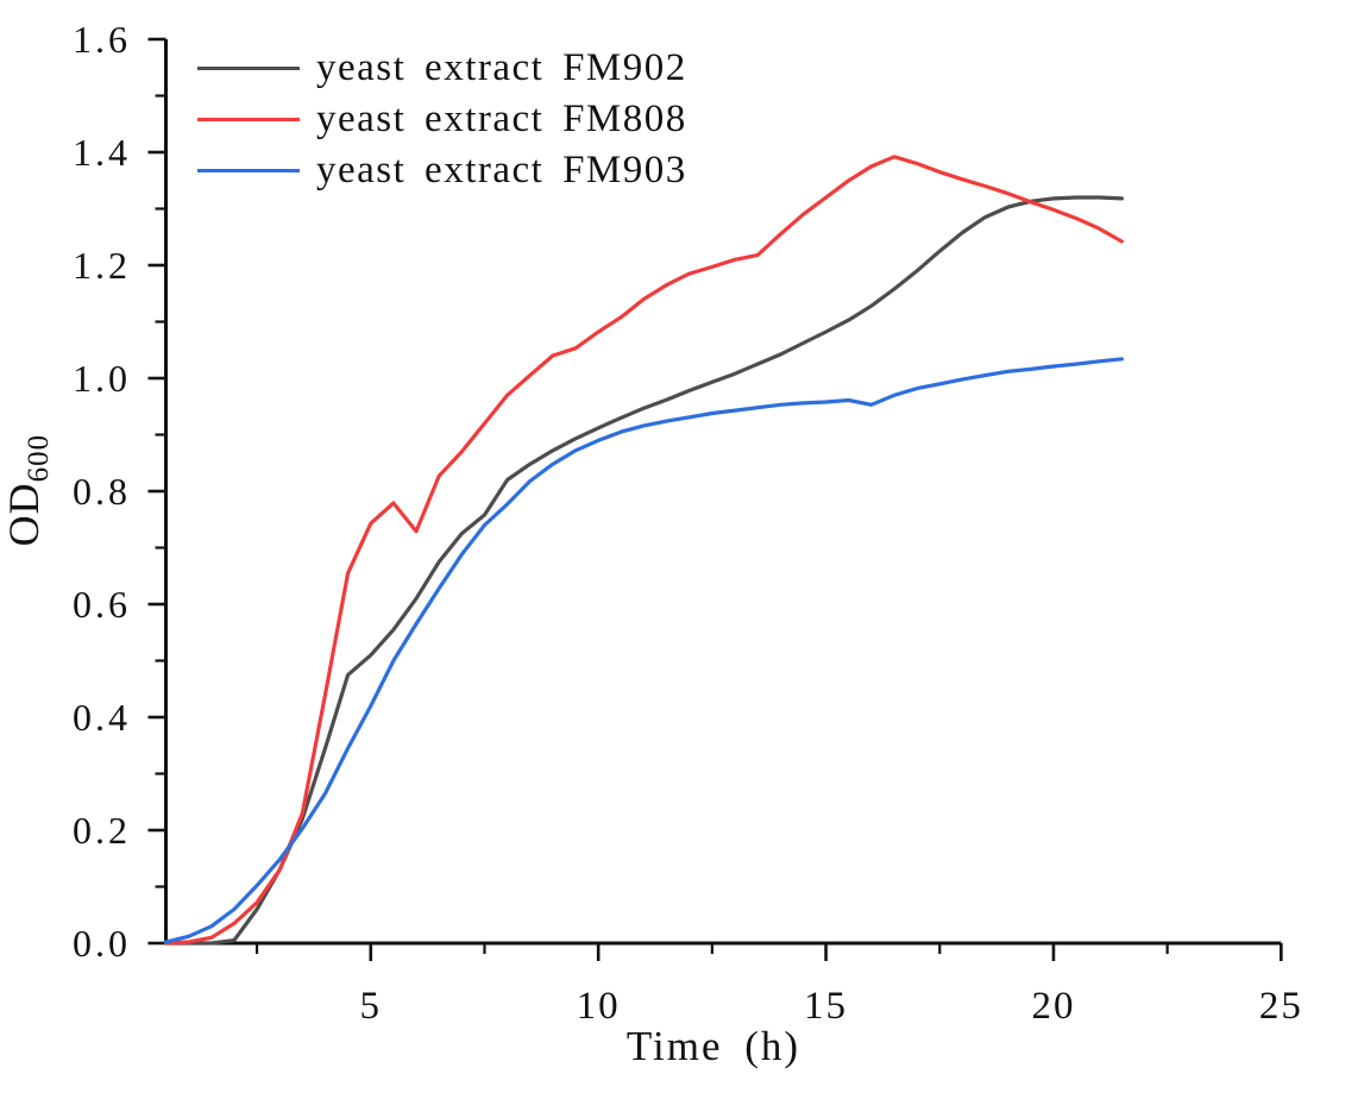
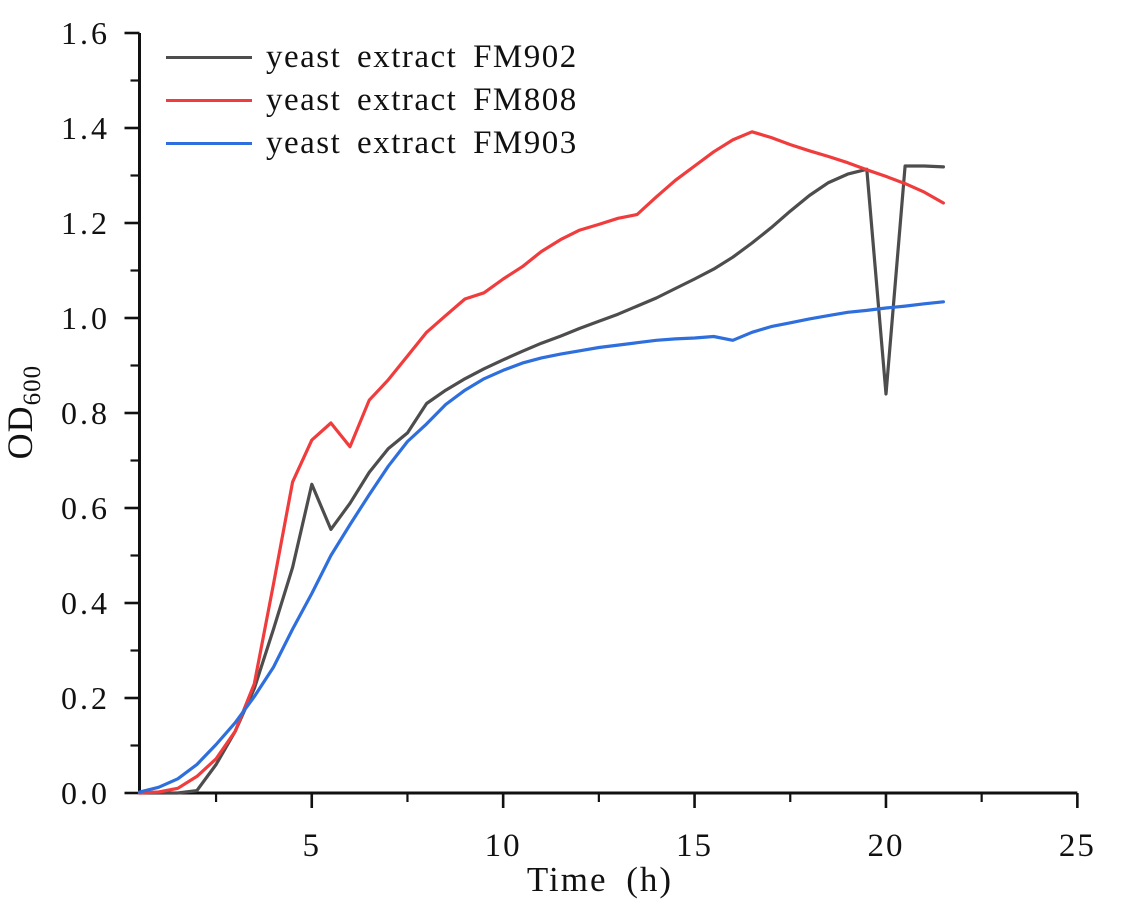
yeast extract FM902/5: 0.51 -> 0.65
yeast extract FM902/20: 1.32 -> 0.84
